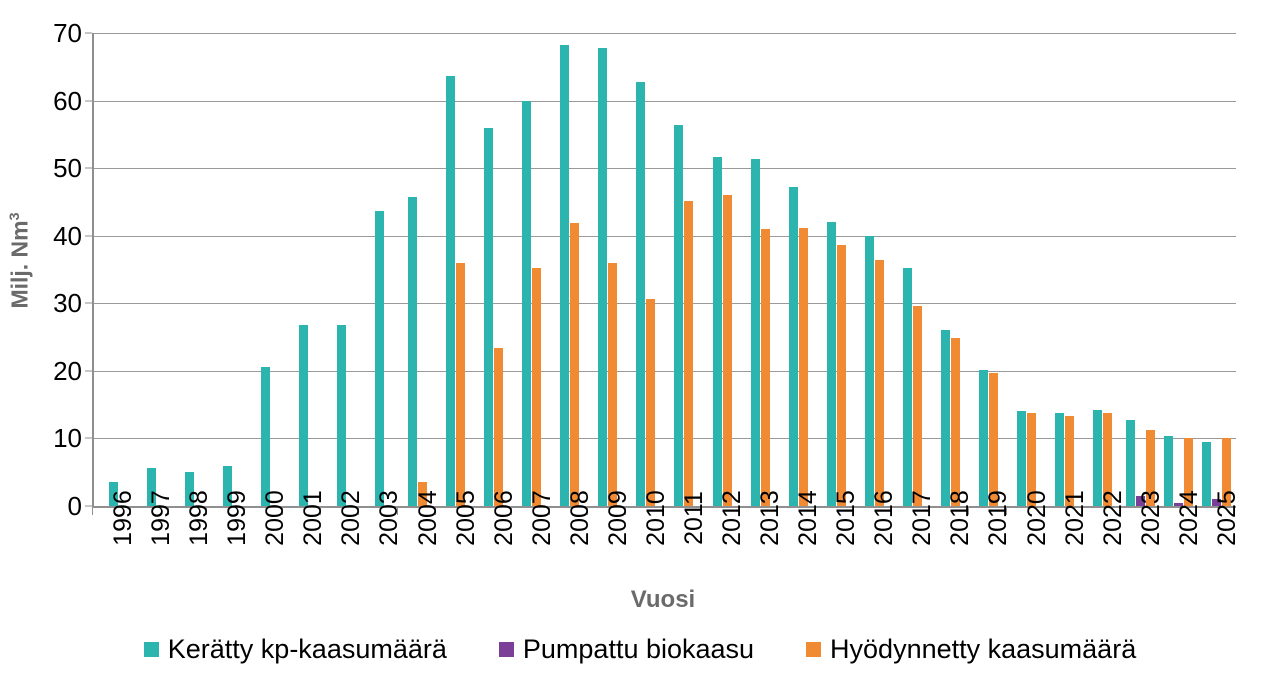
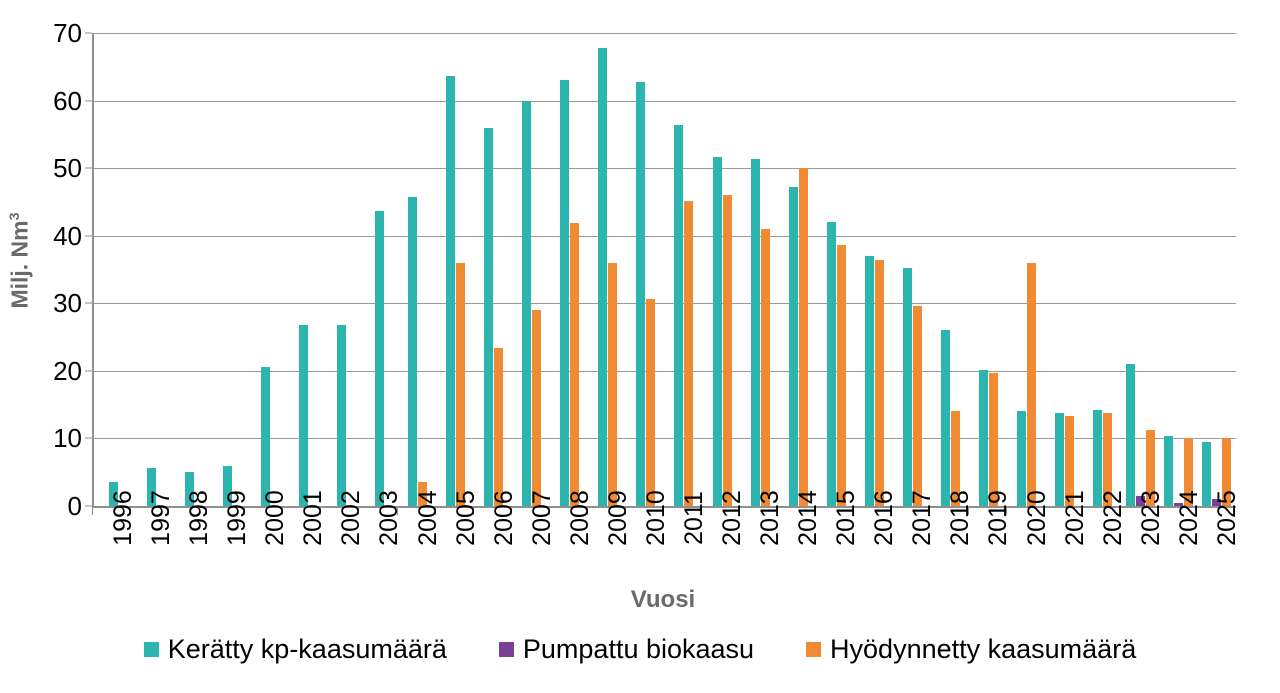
Hyödynnetty kaasumäärä/2007: 35 -> 29
Kerätty kp-kaasumäärä/2008: 68 -> 63
Hyödynnetty kaasumäärä/2014: 41 -> 50
Kerätty kp-kaasumäärä/2016: 40 -> 37
Hyödynnetty kaasumäärä/2018: 25 -> 14
Hyödynnetty kaasumäärä/2020: 14 -> 36
Kerätty kp-kaasumäärä/2023: 13 -> 21
